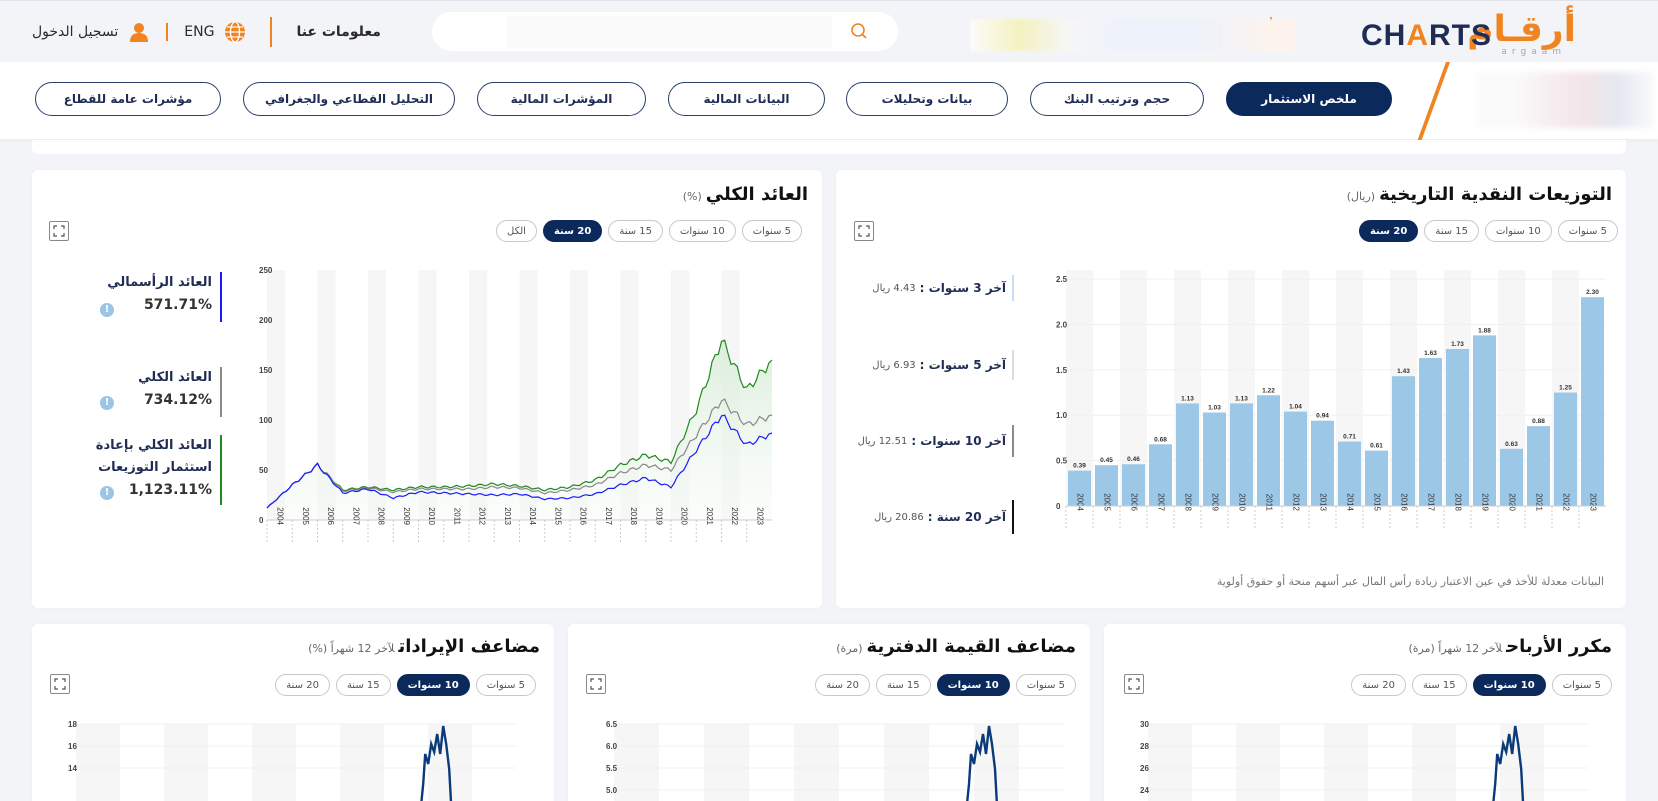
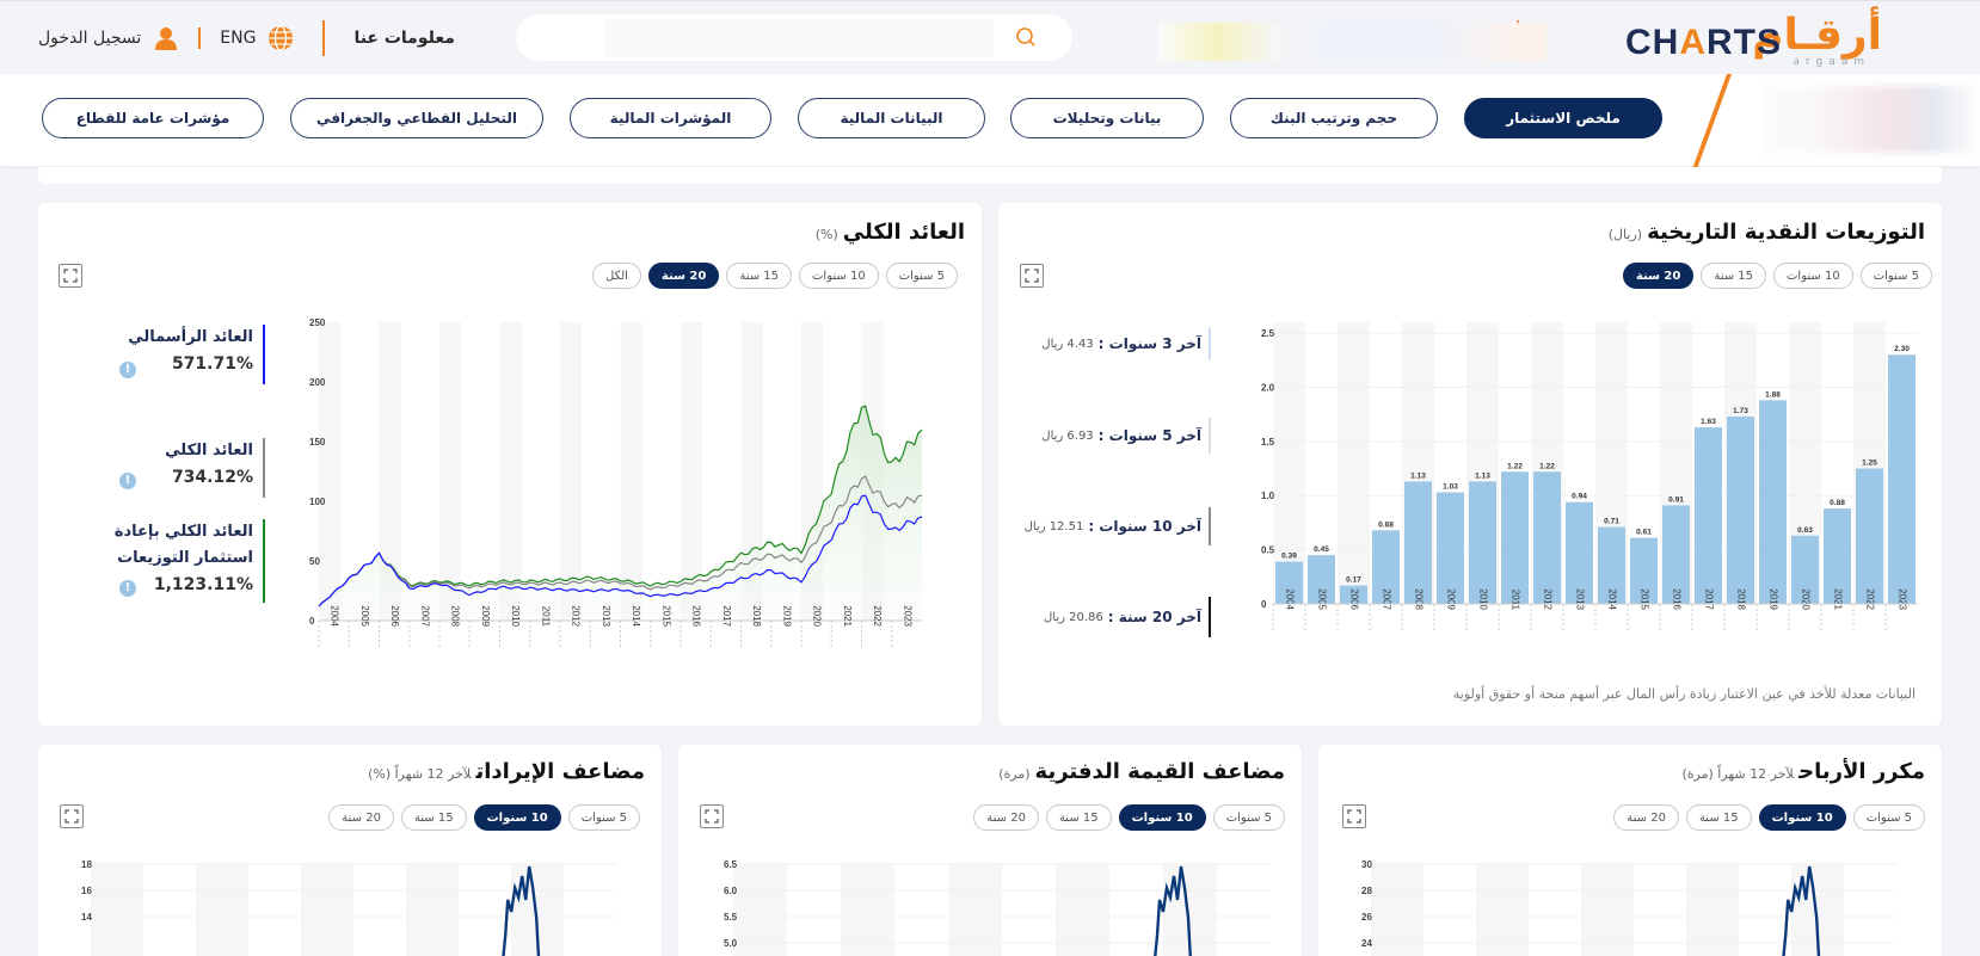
التوزيعات النقدية التاريخية (ريال)/2006: 0.46 -> 0.17
التوزيعات النقدية التاريخية (ريال)/2012: 1.04 -> 1.22
التوزيعات النقدية التاريخية (ريال)/2016: 1.43 -> 0.91
